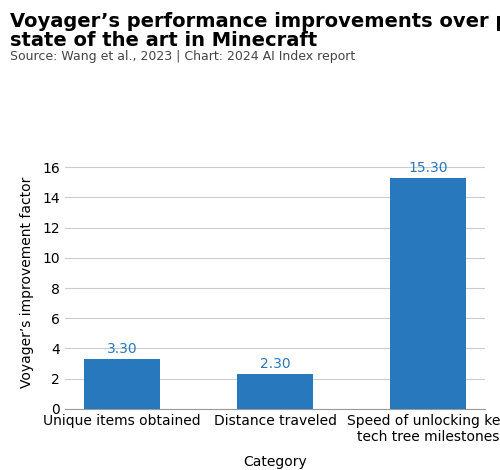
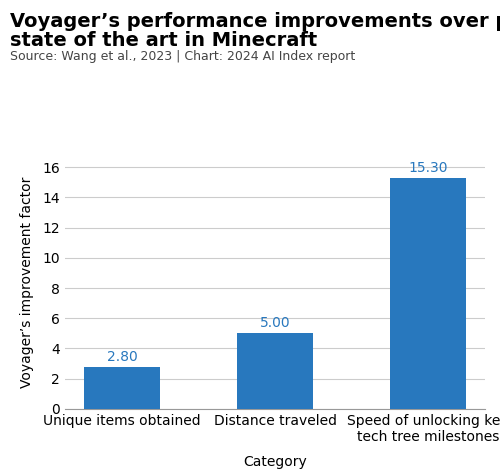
Unique items obtained: 3.30 -> 2.80
Distance traveled: 2.30 -> 5.00
